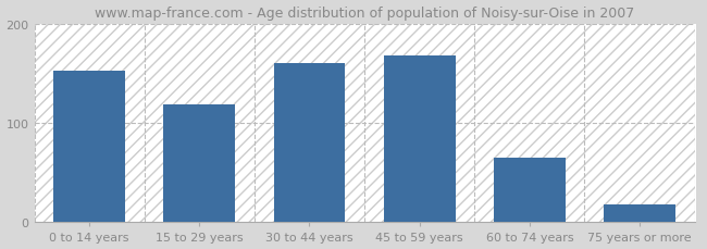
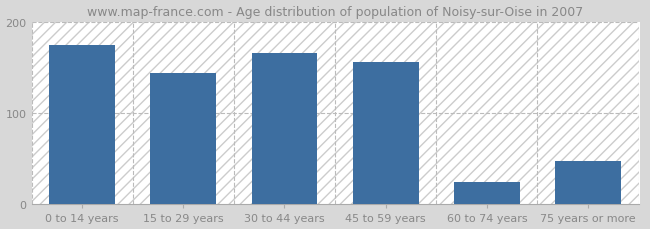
0 to 14 years: 152 -> 174
15 to 29 years: 118 -> 144
30 to 44 years: 160 -> 166
45 to 59 years: 168 -> 156
60 to 74 years: 65 -> 24
75 years or more: 18 -> 48
